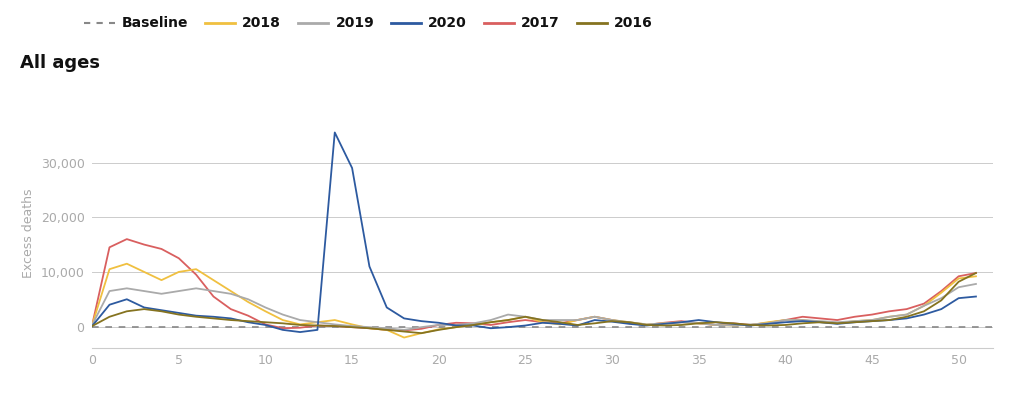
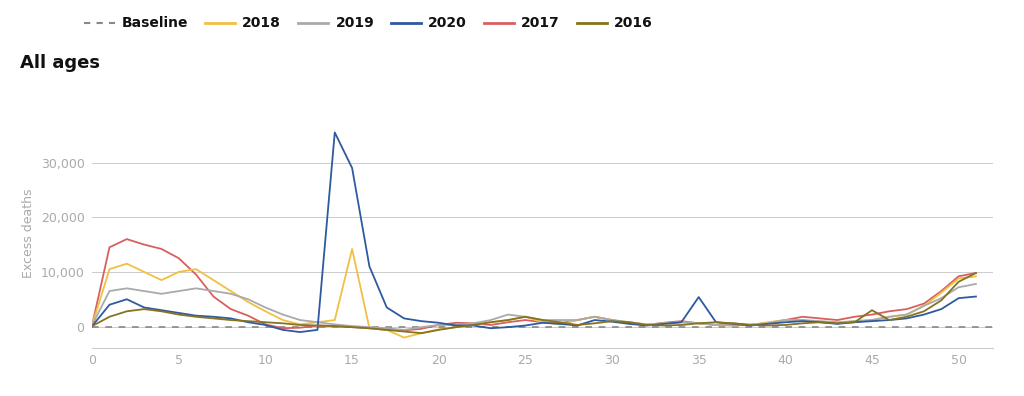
2018/15: 400 -> 14,200
2020/35: 1,200 -> 5,400
2016/45: 1,000 -> 3,000
